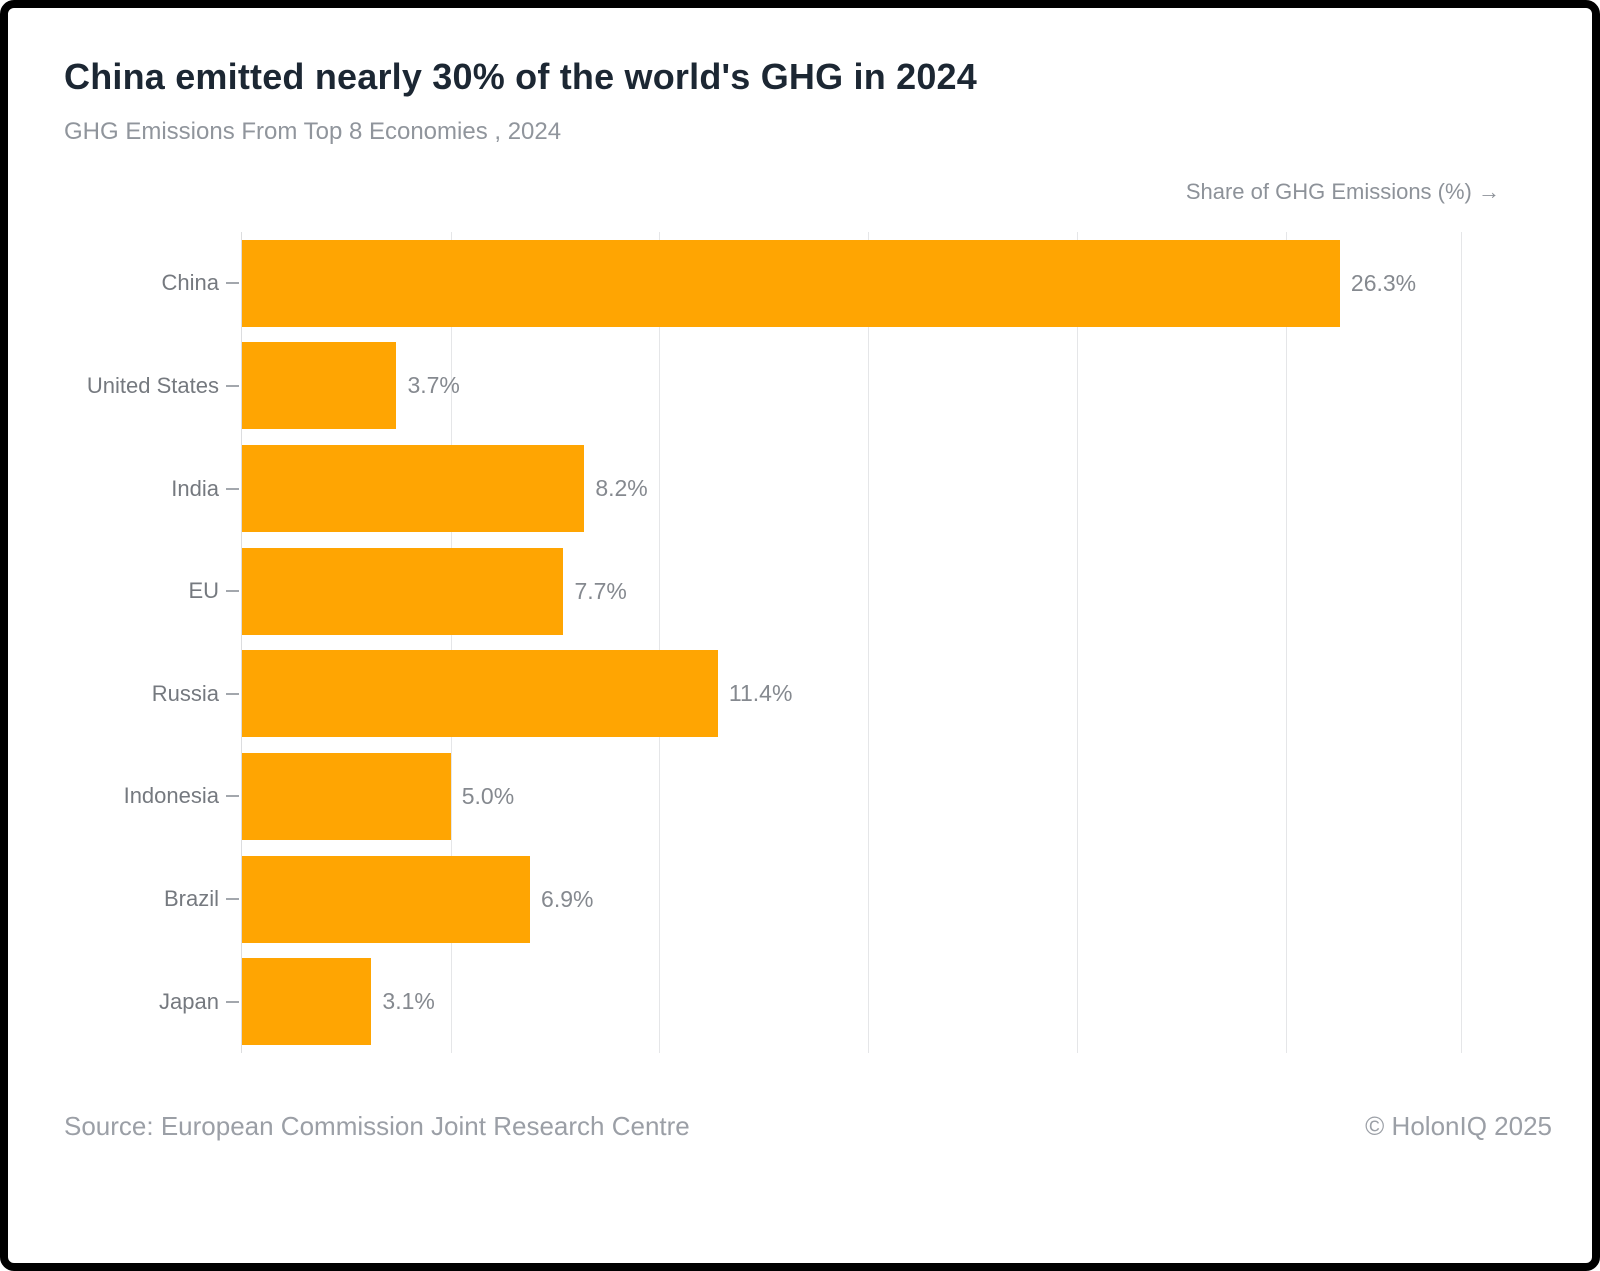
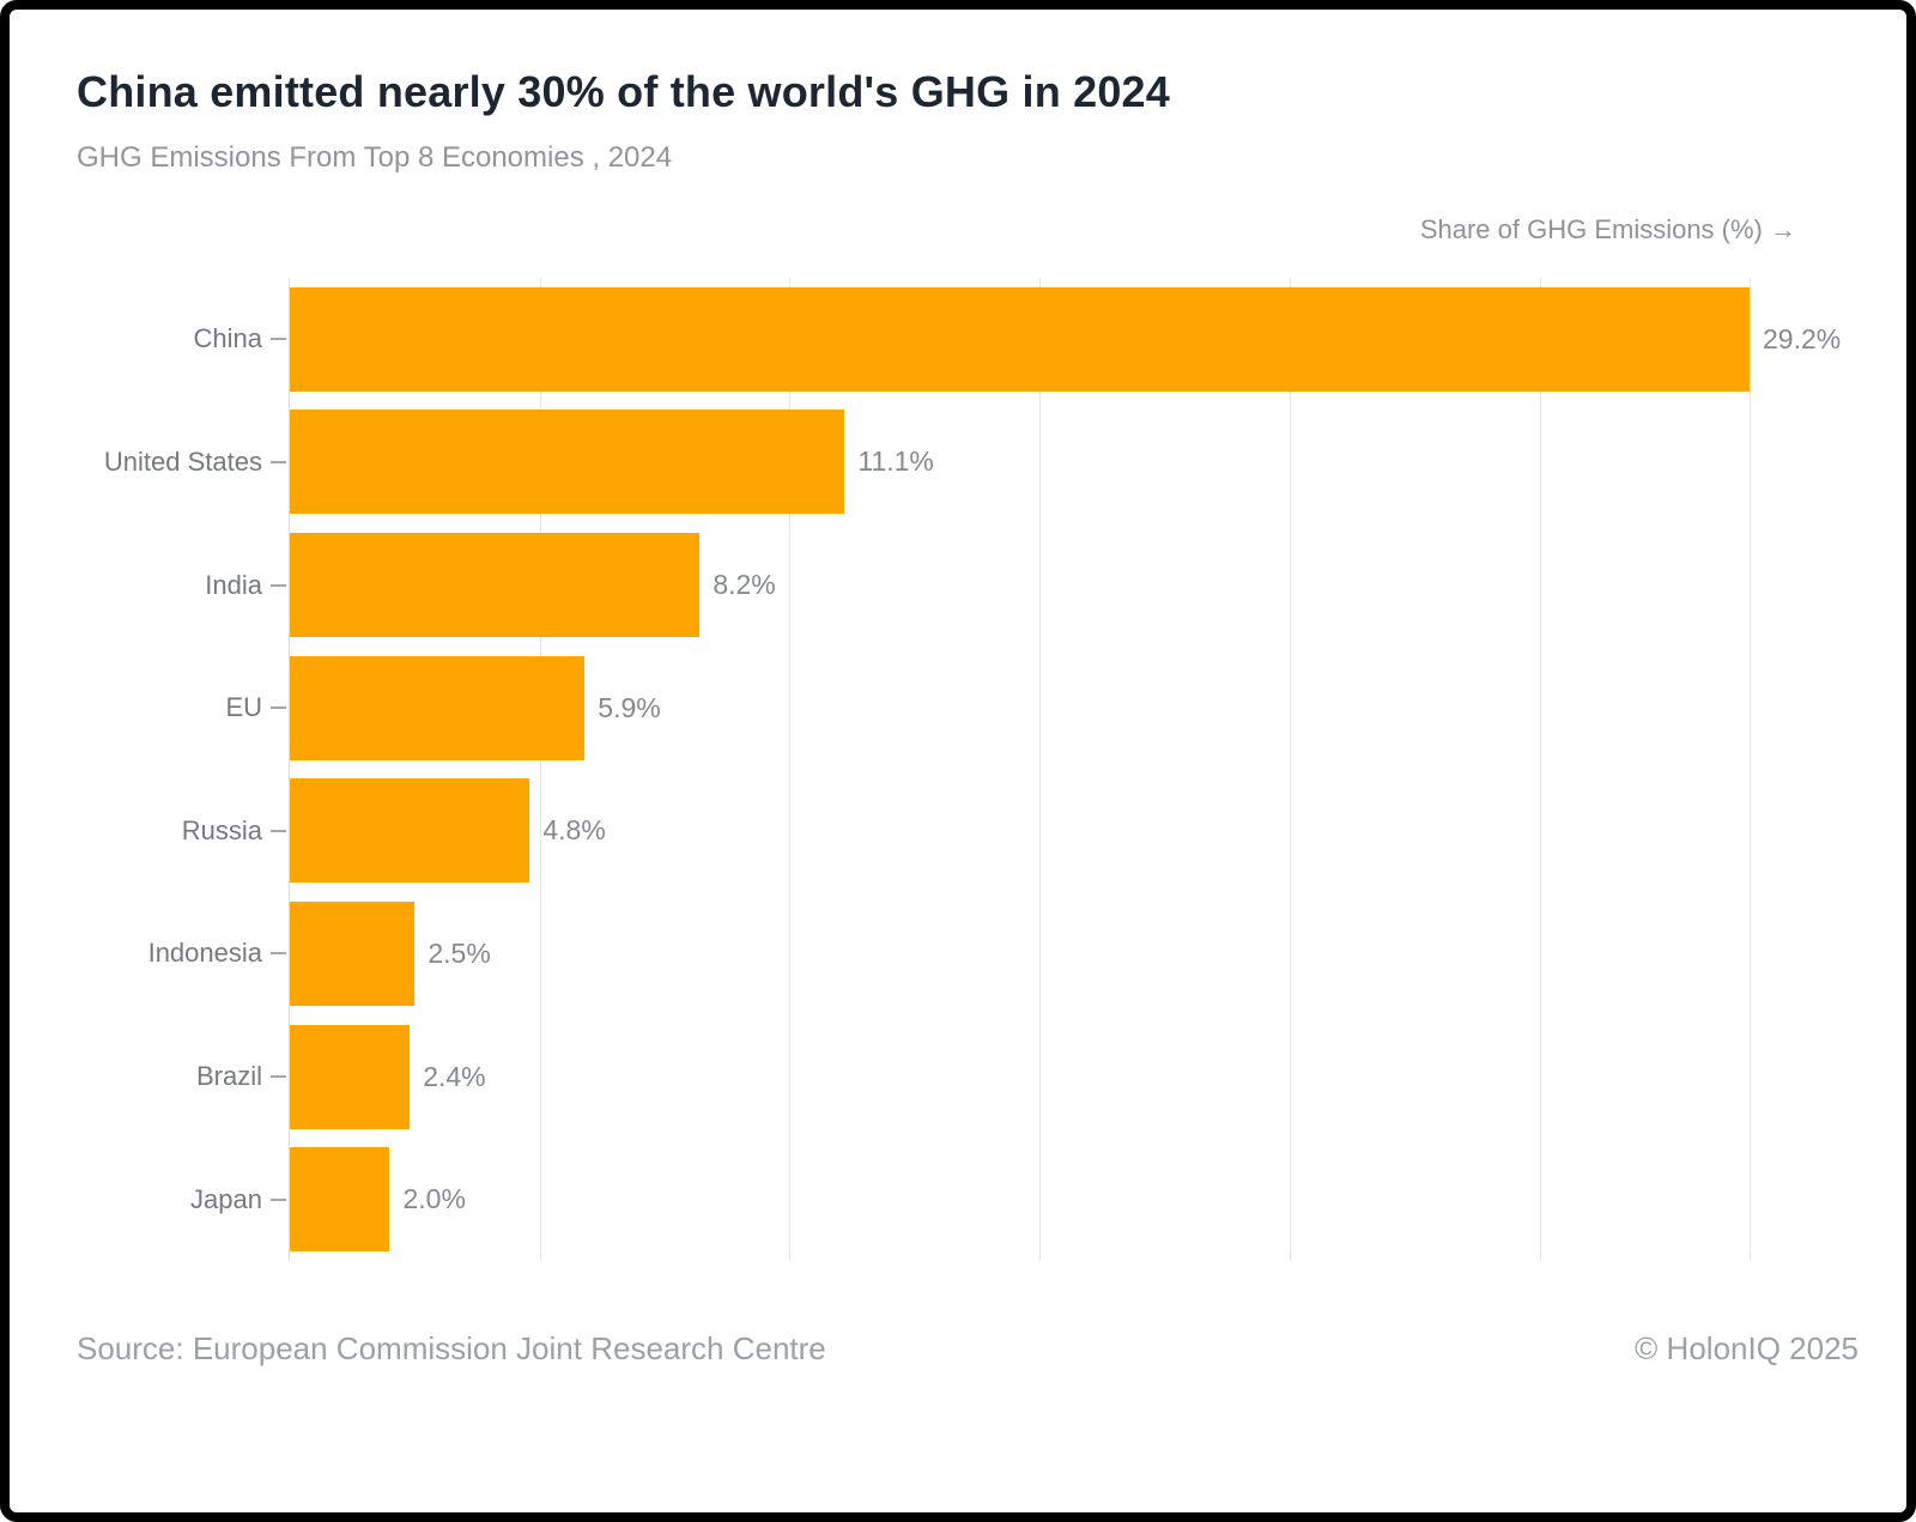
China: 26.3% -> 29.2%
United States: 3.7% -> 11.1%
EU: 7.7% -> 5.9%
Russia: 11.4% -> 4.8%
Indonesia: 5.0% -> 2.5%
Brazil: 6.9% -> 2.4%
Japan: 3.1% -> 2.0%
